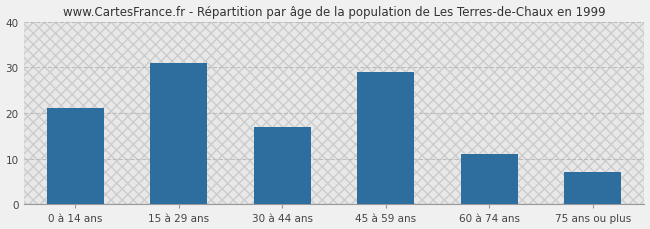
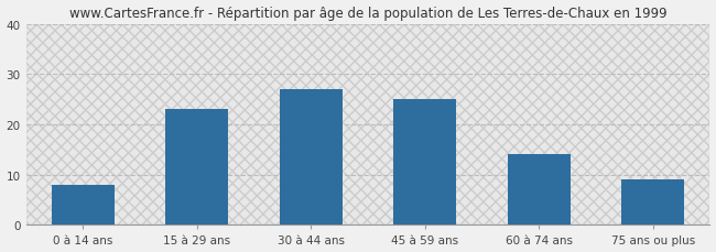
0 à 14 ans: 21 -> 8
15 à 29 ans: 31 -> 23
30 à 44 ans: 17 -> 27
45 à 59 ans: 29 -> 25
60 à 74 ans: 11 -> 14
75 ans ou plus: 7 -> 9
